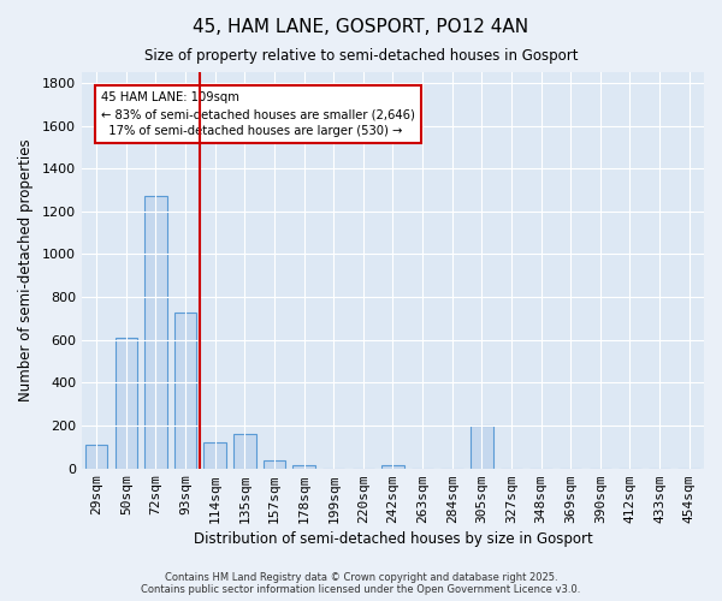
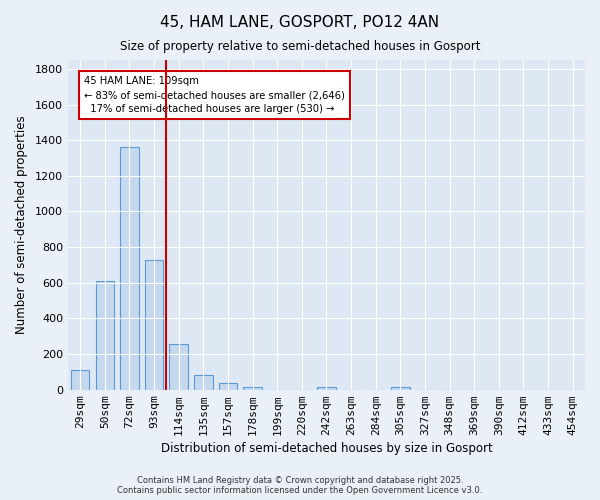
72sqm: 1270 -> 1360
114sqm: 120 -> 260
135sqm: 160 -> 80
305sqm: 200 -> 10
